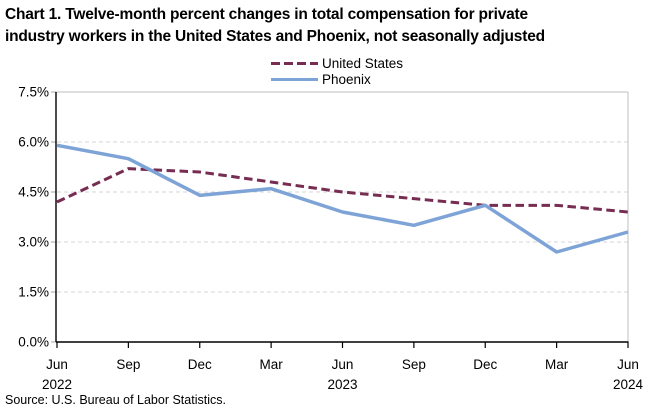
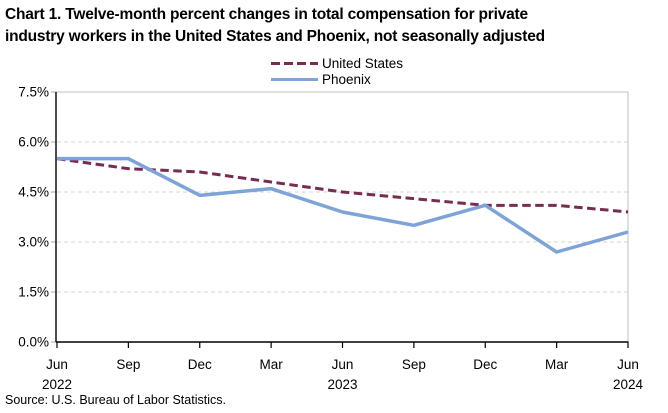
United States/Jun 2022: 4.2% -> 5.5%
Phoenix/Jun 2022: 5.9% -> 5.5%
